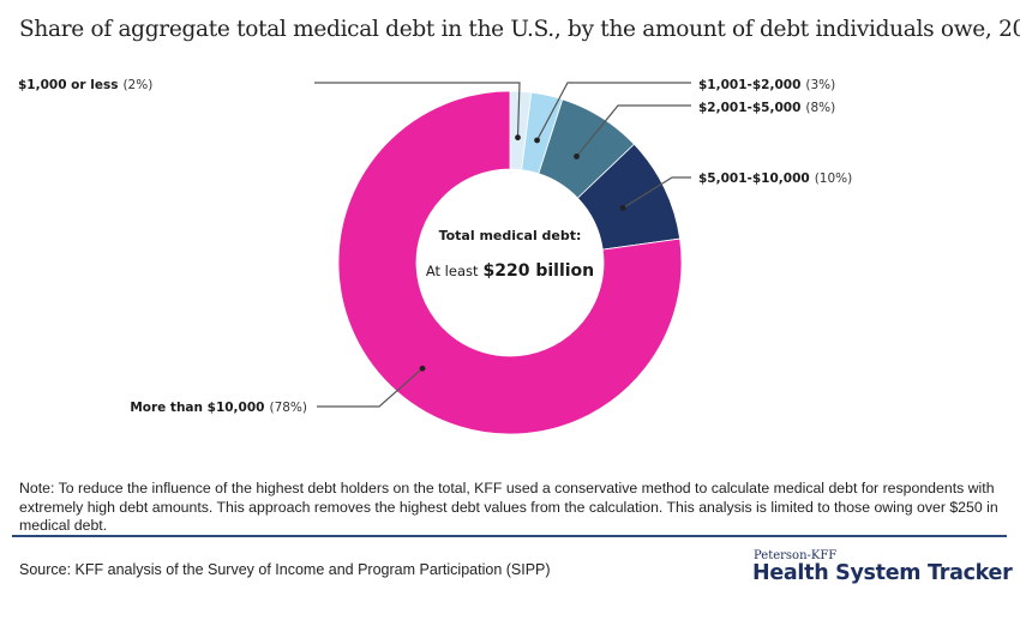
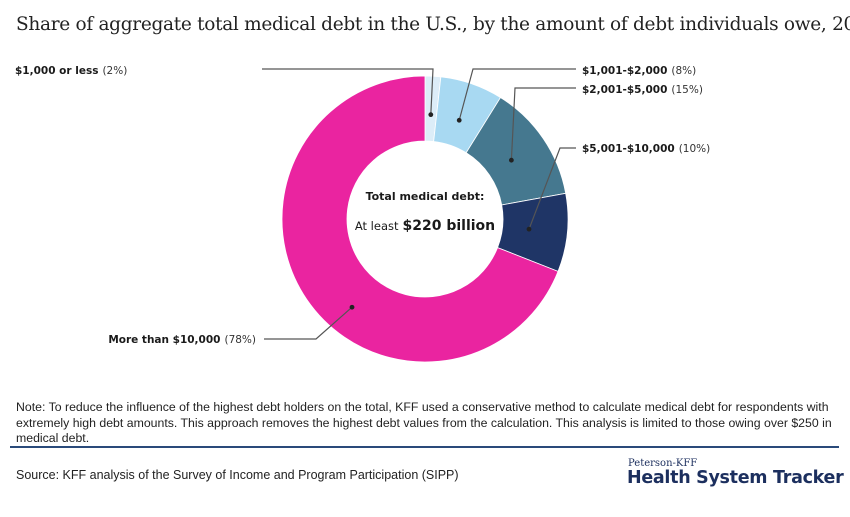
$1,001-$2,000: 3% -> 8%
$2,001-$5,000: 8% -> 15%
